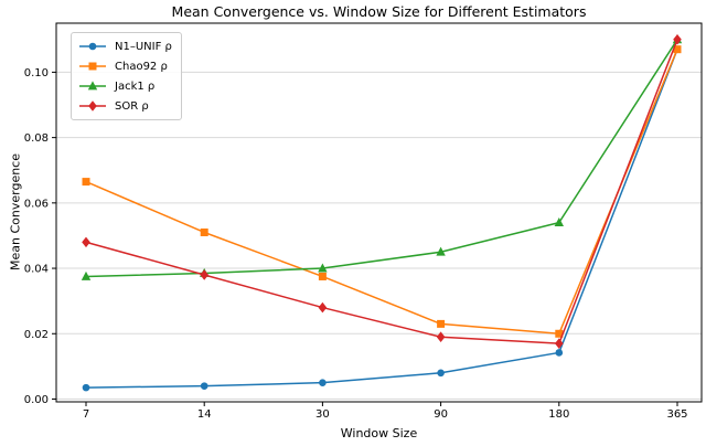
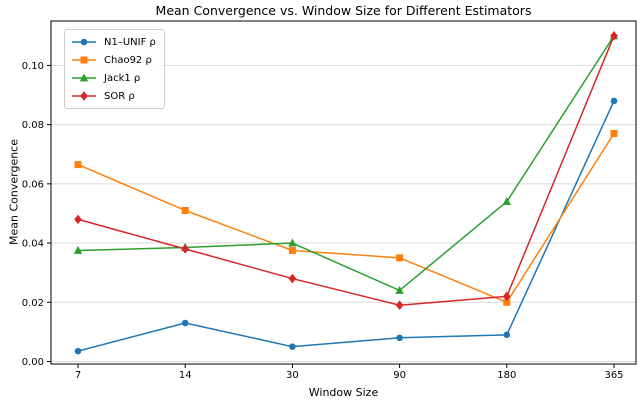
N1–UNIF ρ/14: 0.004 -> 0.013
Chao92 ρ/90: 0.023 -> 0.035
Jack1 ρ/90: 0.045 -> 0.024
N1–UNIF ρ/180: 0.014 -> 0.009
SOR ρ/180: 0.017 -> 0.022
N1–UNIF ρ/365: 0.107 -> 0.088
Chao92 ρ/365: 0.107 -> 0.077
